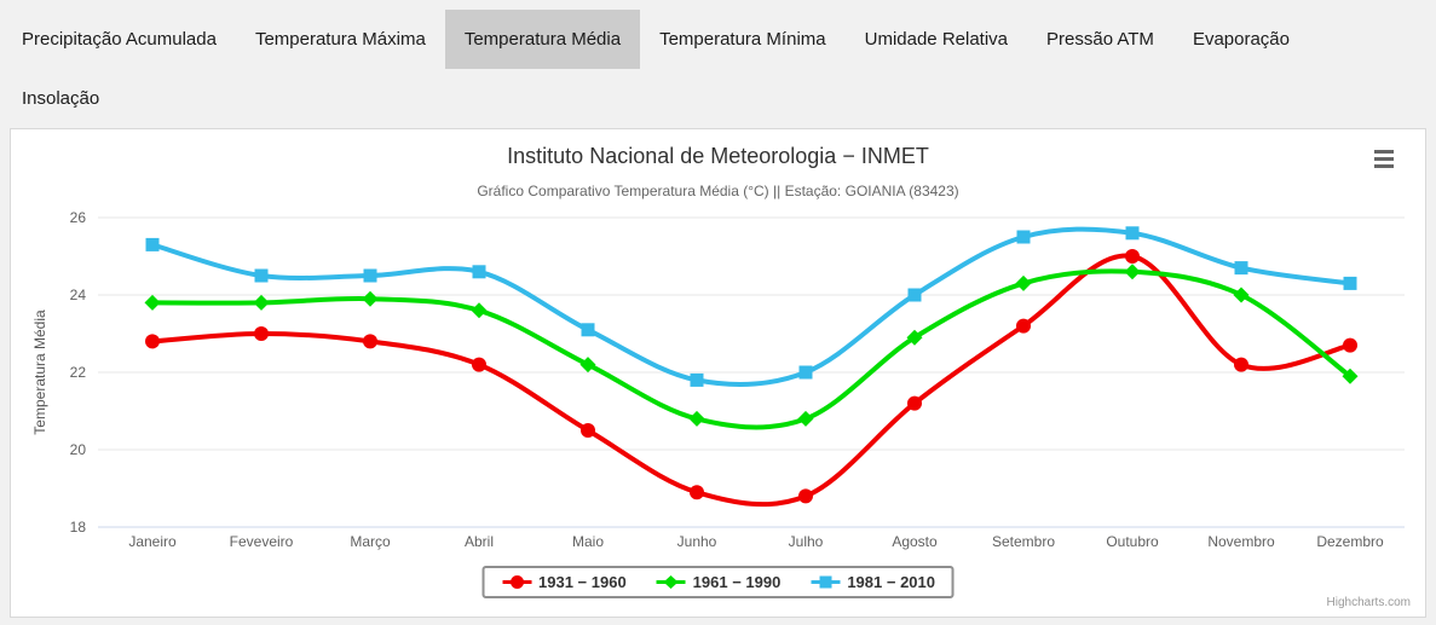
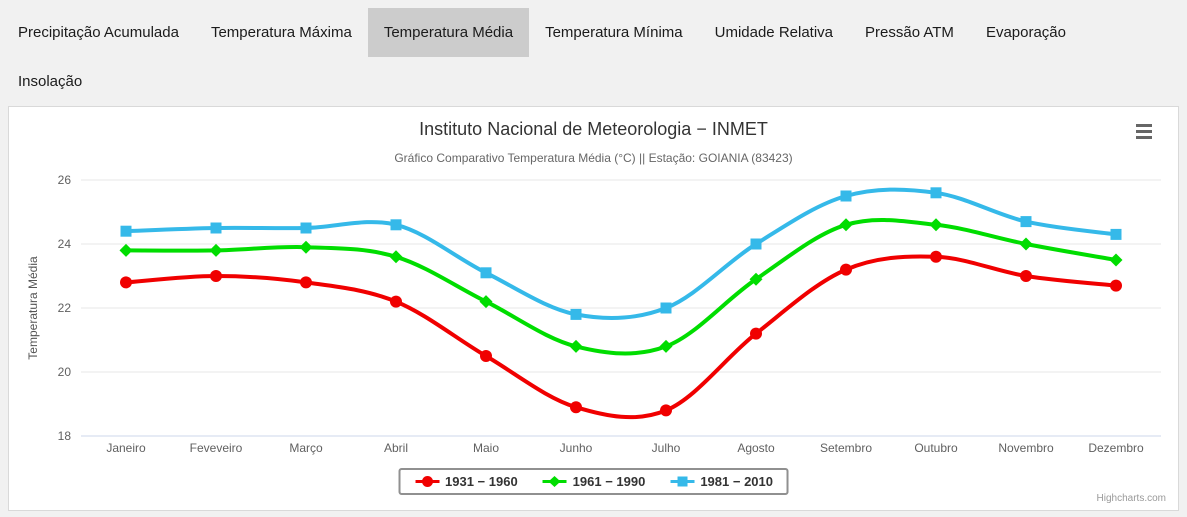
1981 − 2010/Janeiro: 25.3 -> 24.4
1961 − 1990/Setembro: 24.3 -> 24.6
1931 − 1960/Outubro: 25.0 -> 23.6
1931 − 1960/Novembro: 22.2 -> 23.0
1961 − 1990/Dezembro: 21.9 -> 23.5
